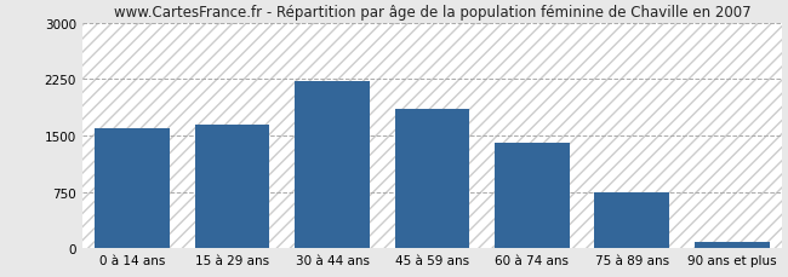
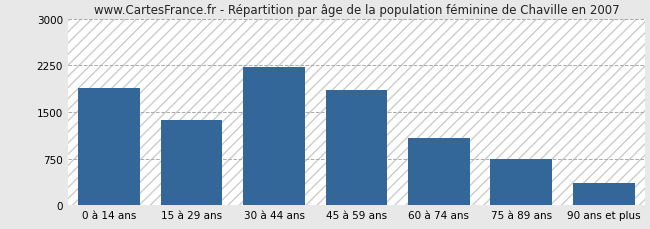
0 à 14 ans: 1600 -> 1880
15 à 29 ans: 1650 -> 1380
60 à 74 ans: 1400 -> 1080
90 ans et plus: 80 -> 360
